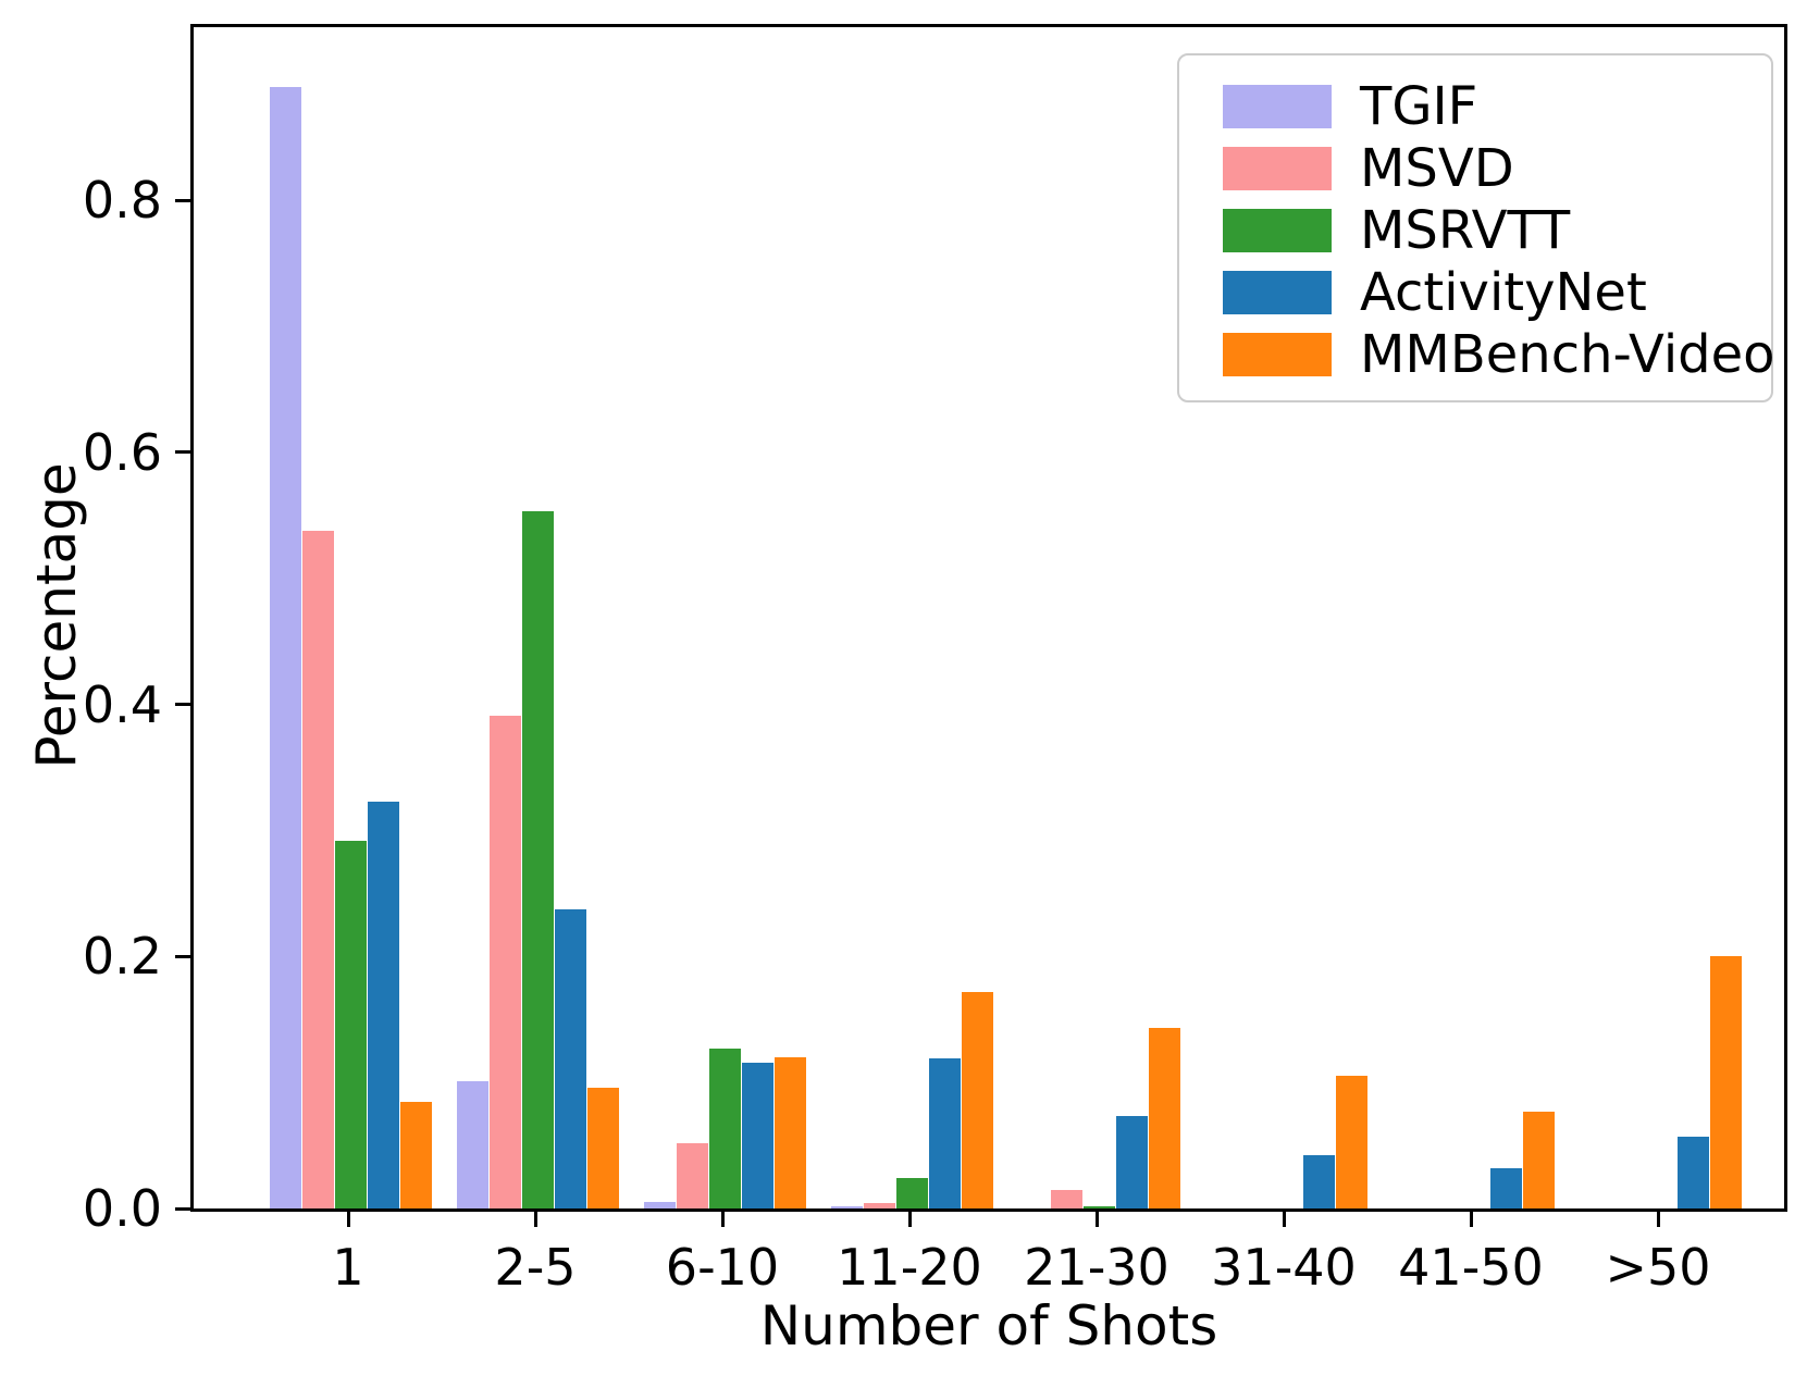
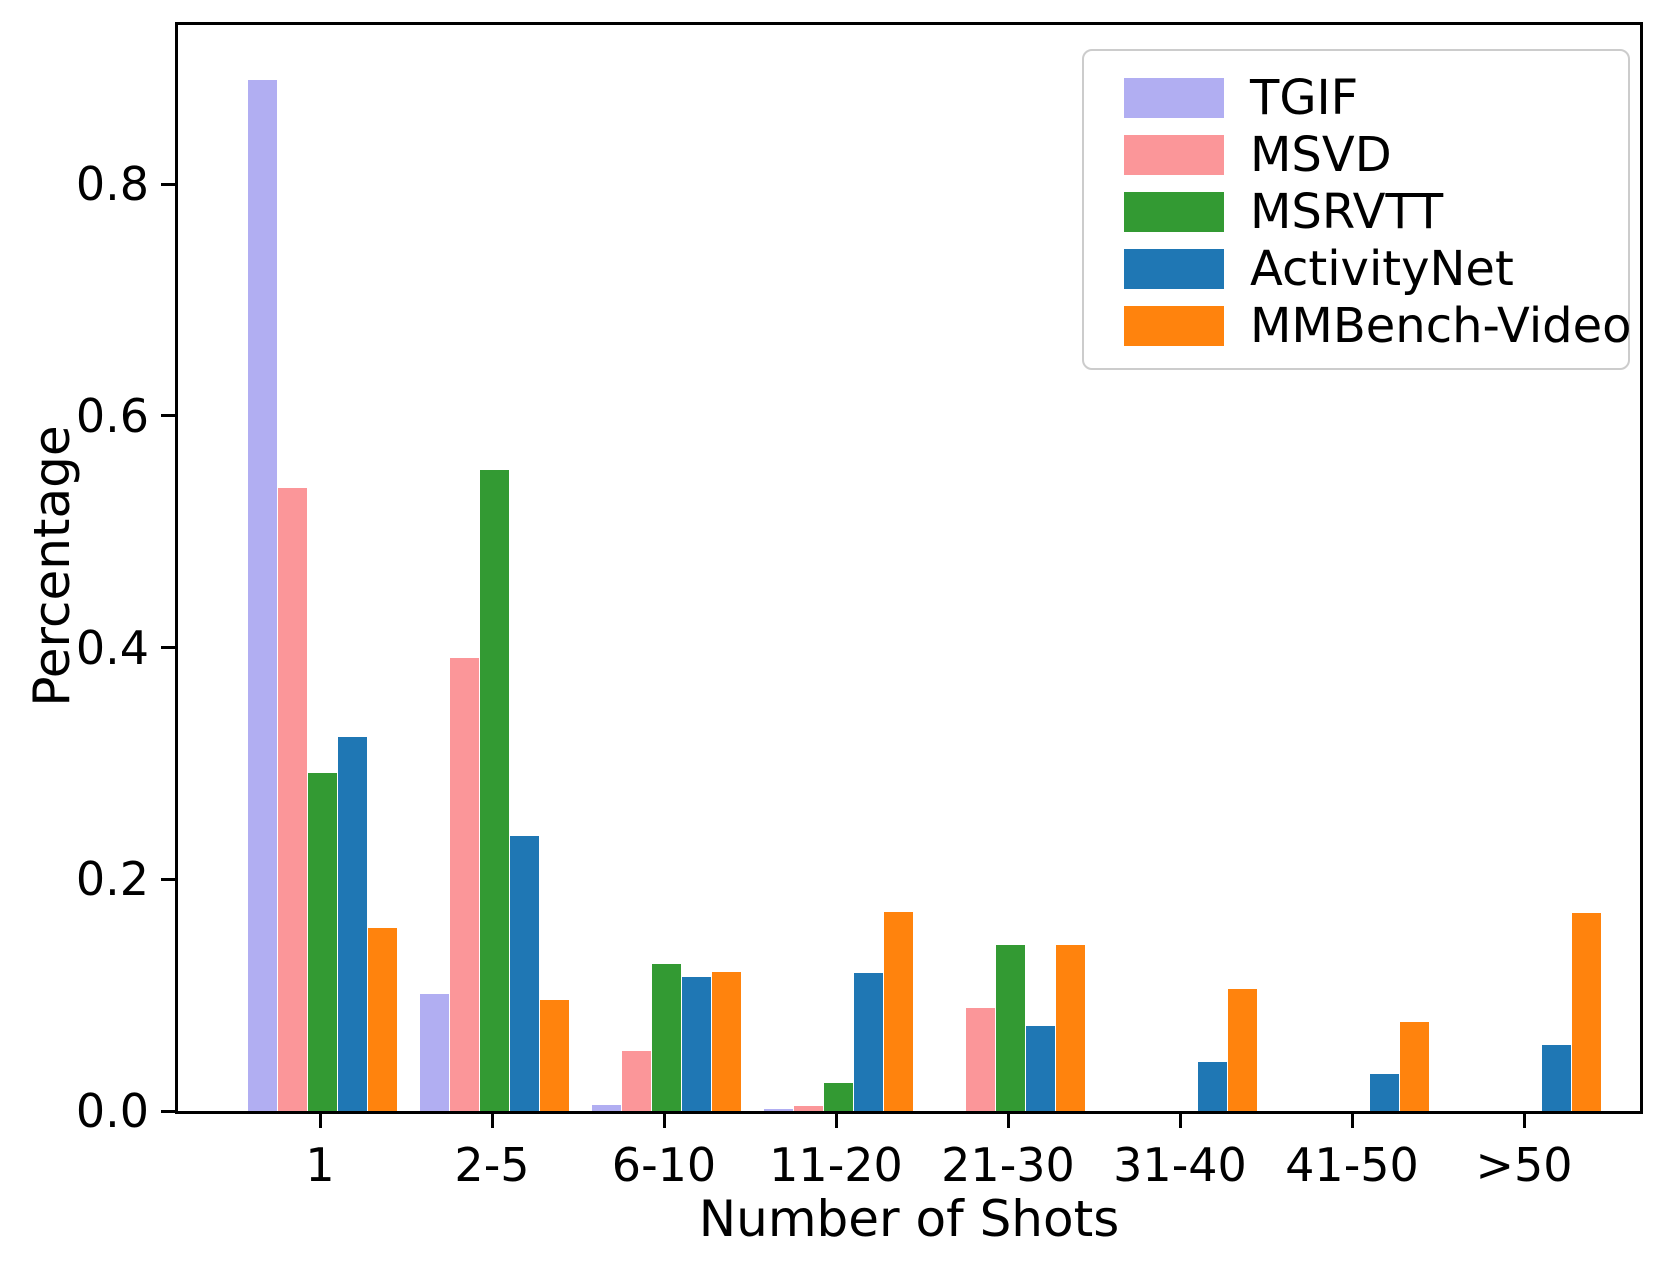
MMBench-Video/1: 0.085 -> 0.158
MSVD/21-30: 0.015 -> 0.089
MSRVTT/21-30: 0.002 -> 0.143
MMBench-Video/>50: 0.200 -> 0.171
